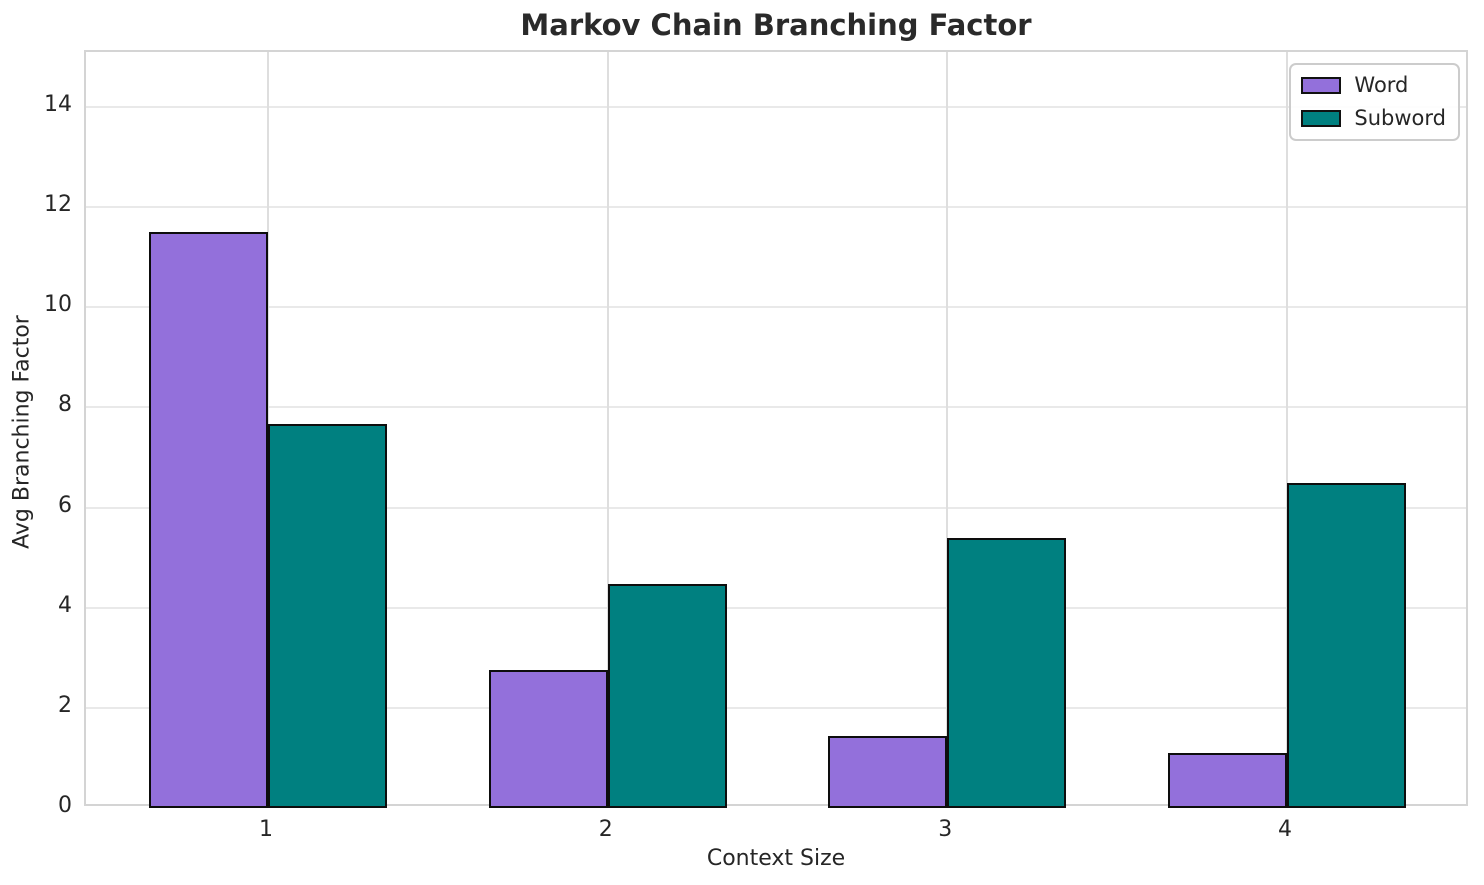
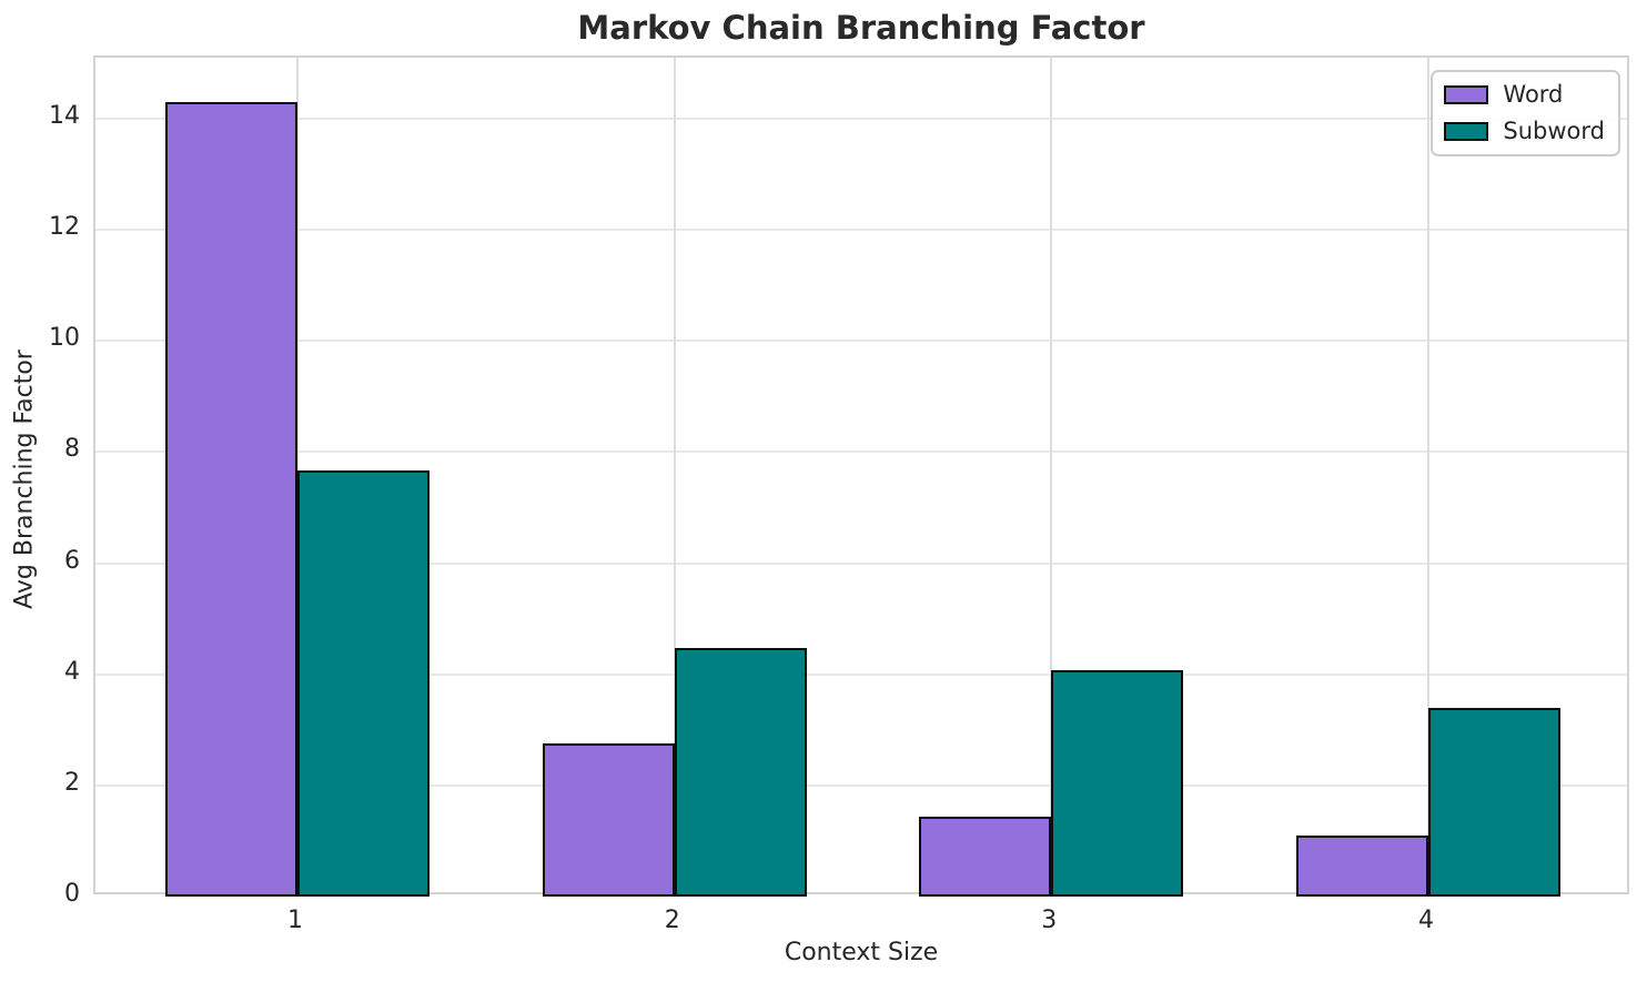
Word/1: 11.5 -> 14.3
Subword/3: 5.4 -> 4.1
Subword/4: 6.5 -> 3.4
